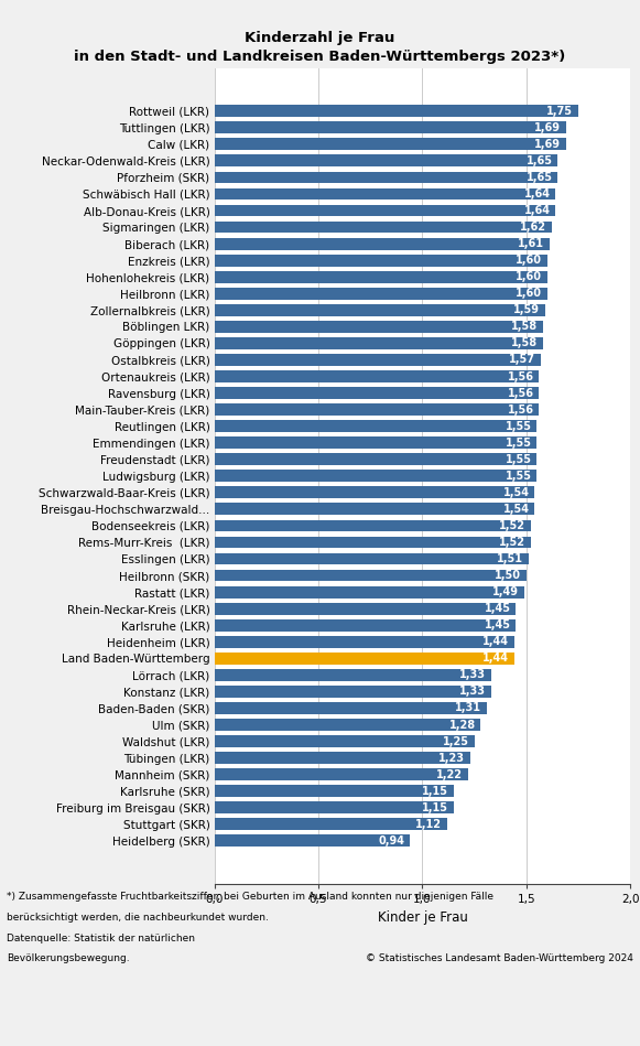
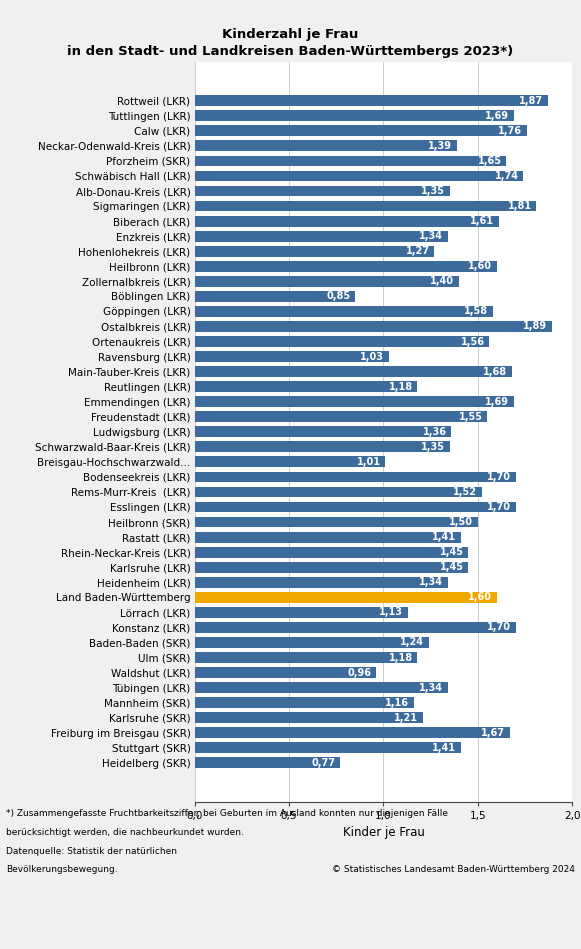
Rottweil (LKR): 1,75 -> 1,87
Calw (LKR): 1,69 -> 1,76
Neckar-Odenwald-Kreis (LKR): 1,65 -> 1,39
Schwäbisch Hall (LKR): 1,64 -> 1,74
Alb-Donau-Kreis (LKR): 1,64 -> 1,35
Sigmaringen (LKR): 1,62 -> 1,81
Enzkreis (LKR): 1,60 -> 1,34
Hohenlohekreis (LKR): 1,60 -> 1,27
Zollernalbkreis (LKR): 1,59 -> 1,40
Böblingen LKR): 1,58 -> 0,85
Ostalbkreis (LKR): 1,57 -> 1,89
Ravensburg (LKR): 1,56 -> 1,03
Main-Tauber-Kreis (LKR): 1,56 -> 1,68
Reutlingen (LKR): 1,55 -> 1,18
Emmendingen (LKR): 1,55 -> 1,69
Ludwigsburg (LKR): 1,55 -> 1,36
Schwarzwald-Baar-Kreis (LKR): 1,54 -> 1,35
Breisgau-Hochschwarzwald...: 1,54 -> 1,01
Bodenseekreis (LKR): 1,52 -> 1,70
Esslingen (LKR): 1,51 -> 1,70
Rastatt (LKR): 1,49 -> 1,41
Heidenheim (LKR): 1,44 -> 1,34
Land Baden-Württemberg: 1,44 -> 1,60
Lörrach (LKR): 1,33 -> 1,13
Konstanz (LKR): 1,33 -> 1,70
Baden-Baden (SKR): 1,31 -> 1,24
Ulm (SKR): 1,28 -> 1,18
Waldshut (LKR): 1,25 -> 0,96
Tübingen (LKR): 1,23 -> 1,34
Mannheim (SKR): 1,22 -> 1,16
Karlsruhe (SKR): 1,15 -> 1,21
Freiburg im Breisgau (SKR): 1,15 -> 1,67
Stuttgart (SKR): 1,12 -> 1,41
Heidelberg (SKR): 0,94 -> 0,77
